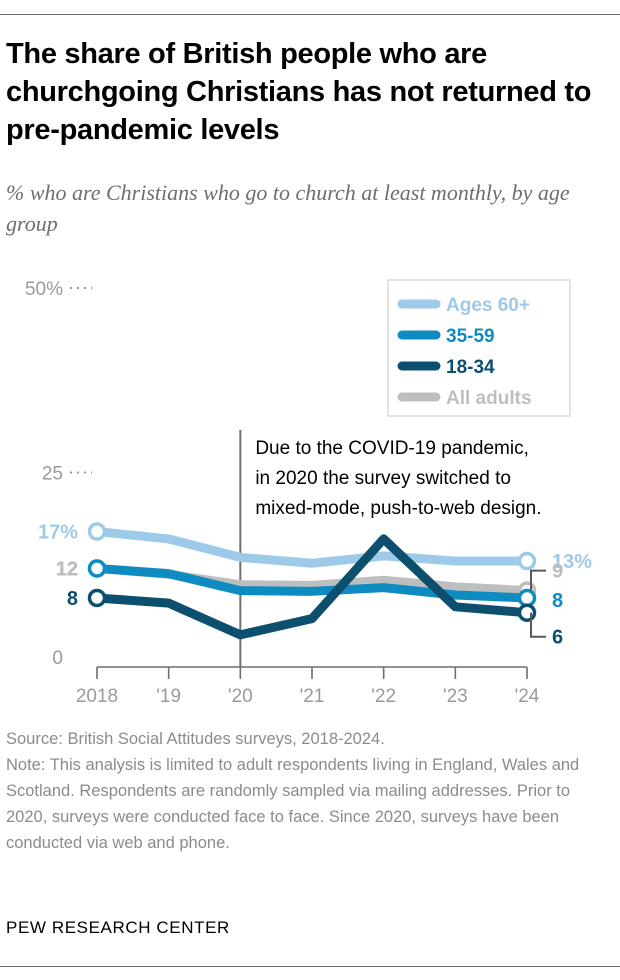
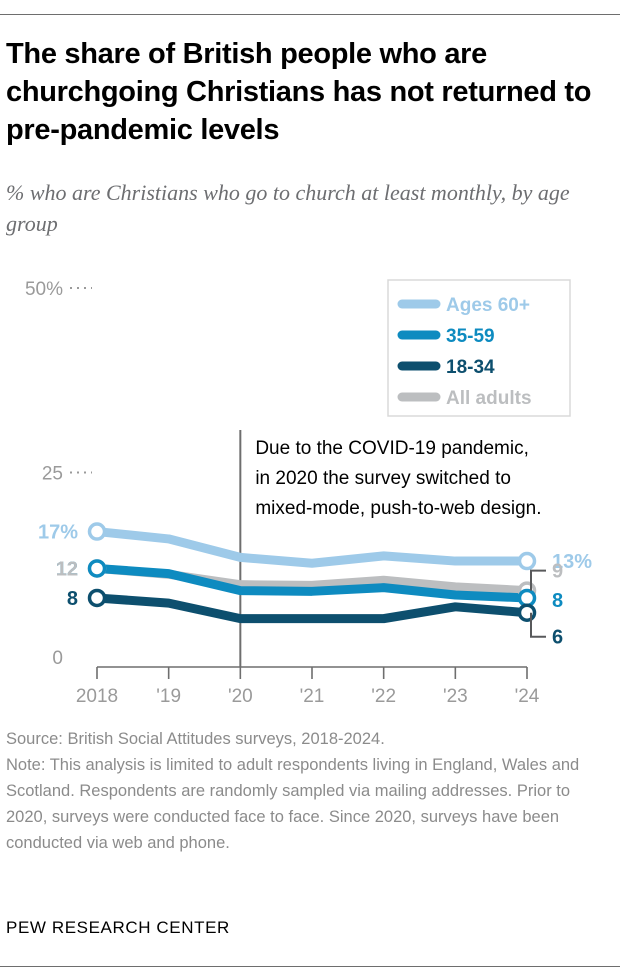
18-34/'20: 3% -> 5%
18-34/'22: 16% -> 5%
